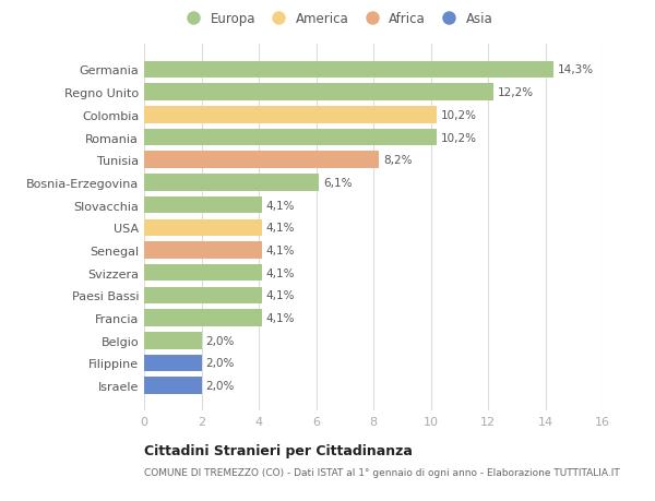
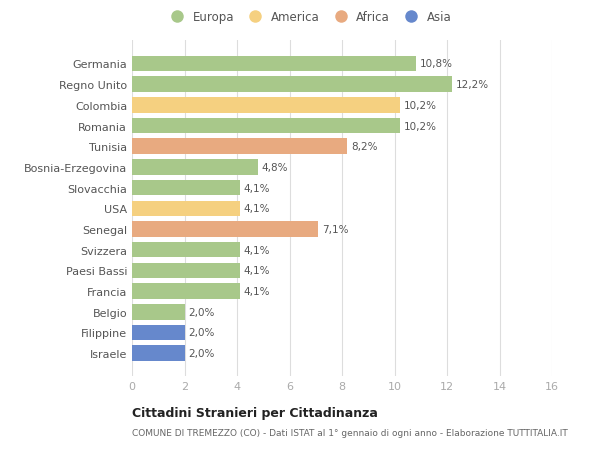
Germania: 14,3% -> 10,8%
Bosnia-Erzegovina: 6,1% -> 4,8%
Senegal: 4,1% -> 7,1%
